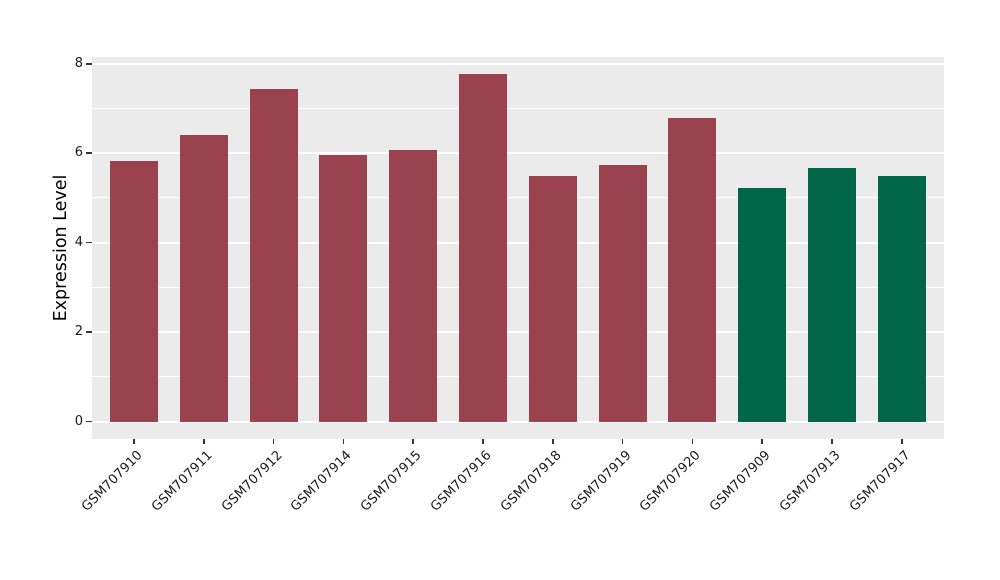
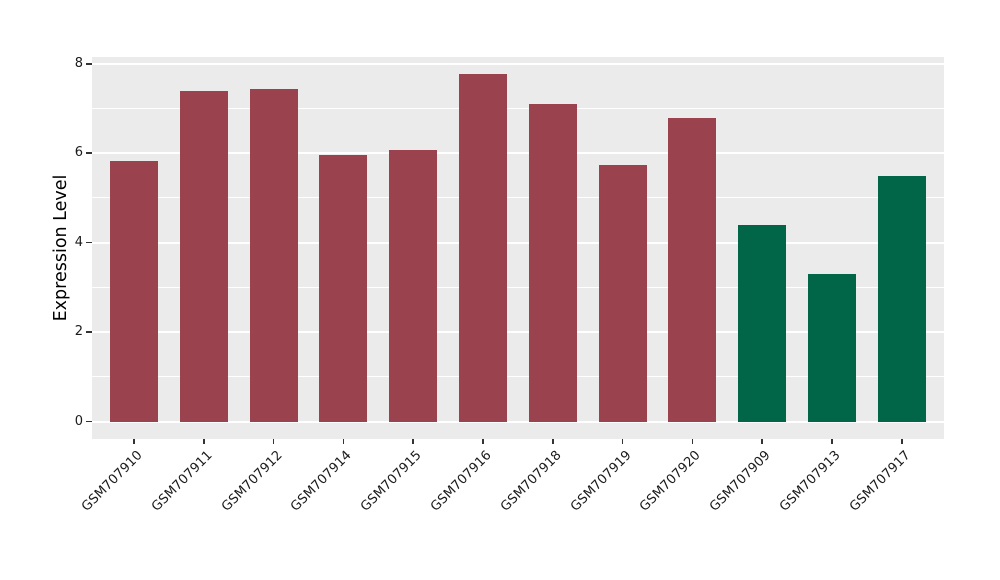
GSM707911: 6.4 -> 7.4
GSM707918: 5.5 -> 7.1
GSM707909: 5.2 -> 4.4
GSM707913: 5.7 -> 3.3
